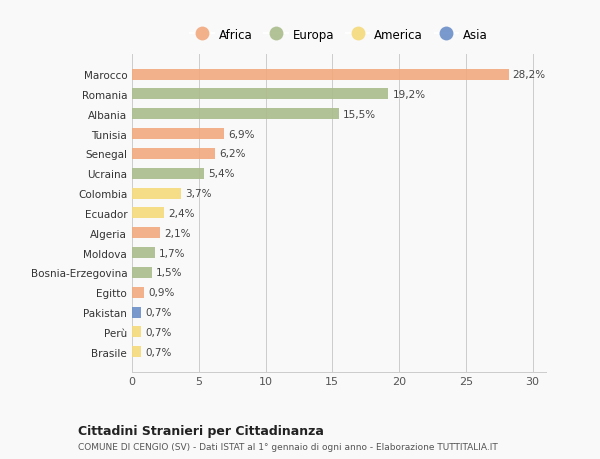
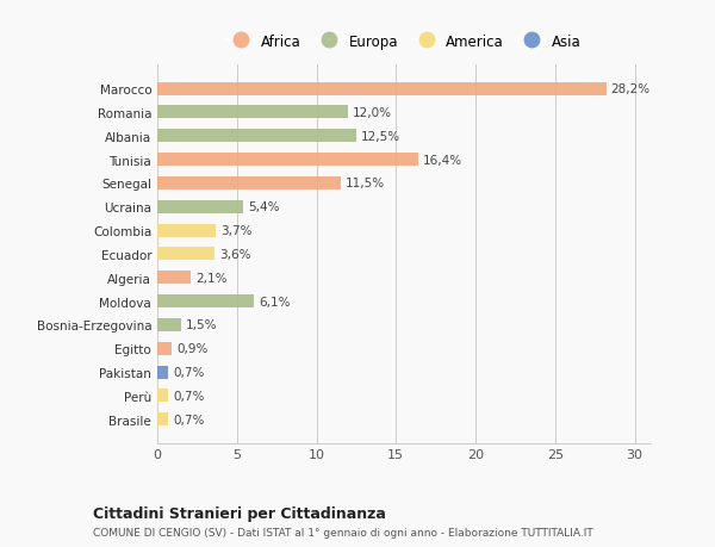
Romania: 19,2% -> 12,0%
Albania: 15,5% -> 12,5%
Tunisia: 6,9% -> 16,4%
Senegal: 6,2% -> 11,5%
Ecuador: 2,4% -> 3,6%
Moldova: 1,7% -> 6,1%
